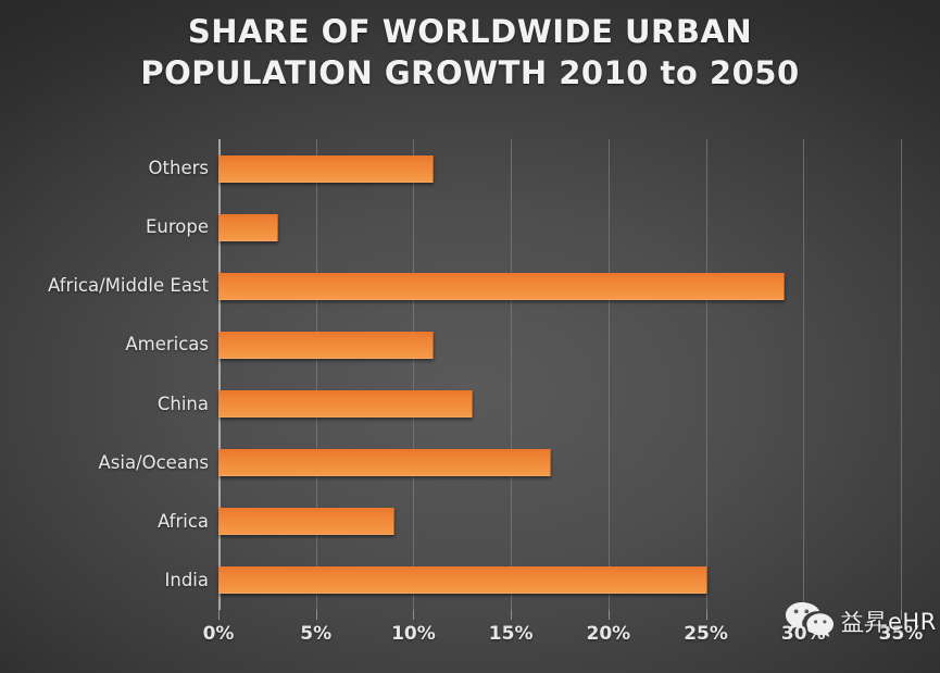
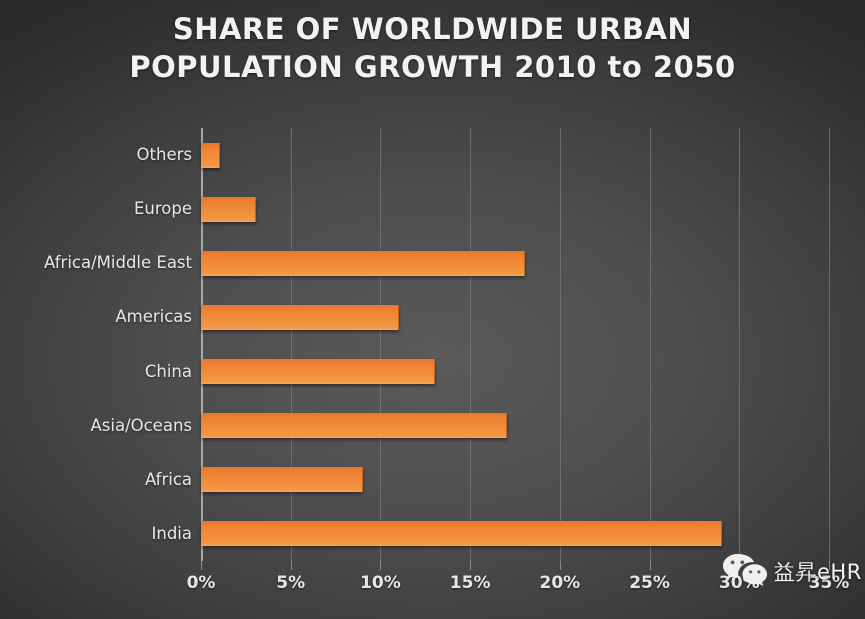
Others: 11% -> 1%
Africa/Middle East: 29% -> 18%
India: 25% -> 29%
